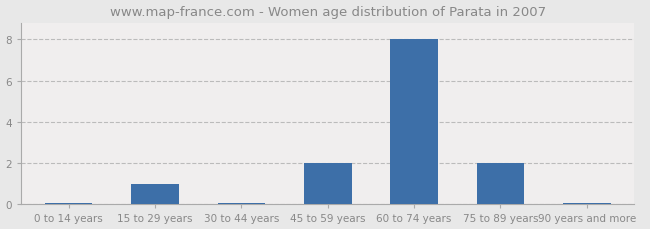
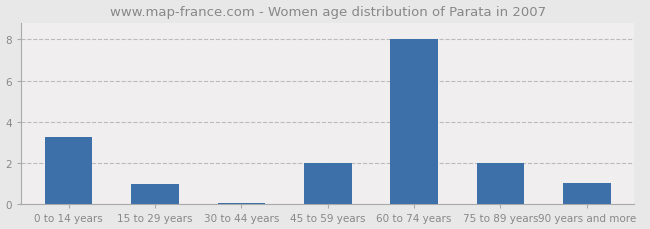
0 to 14 years: 0.05 -> 3.25
90 years and more: 0.05 -> 1.05
